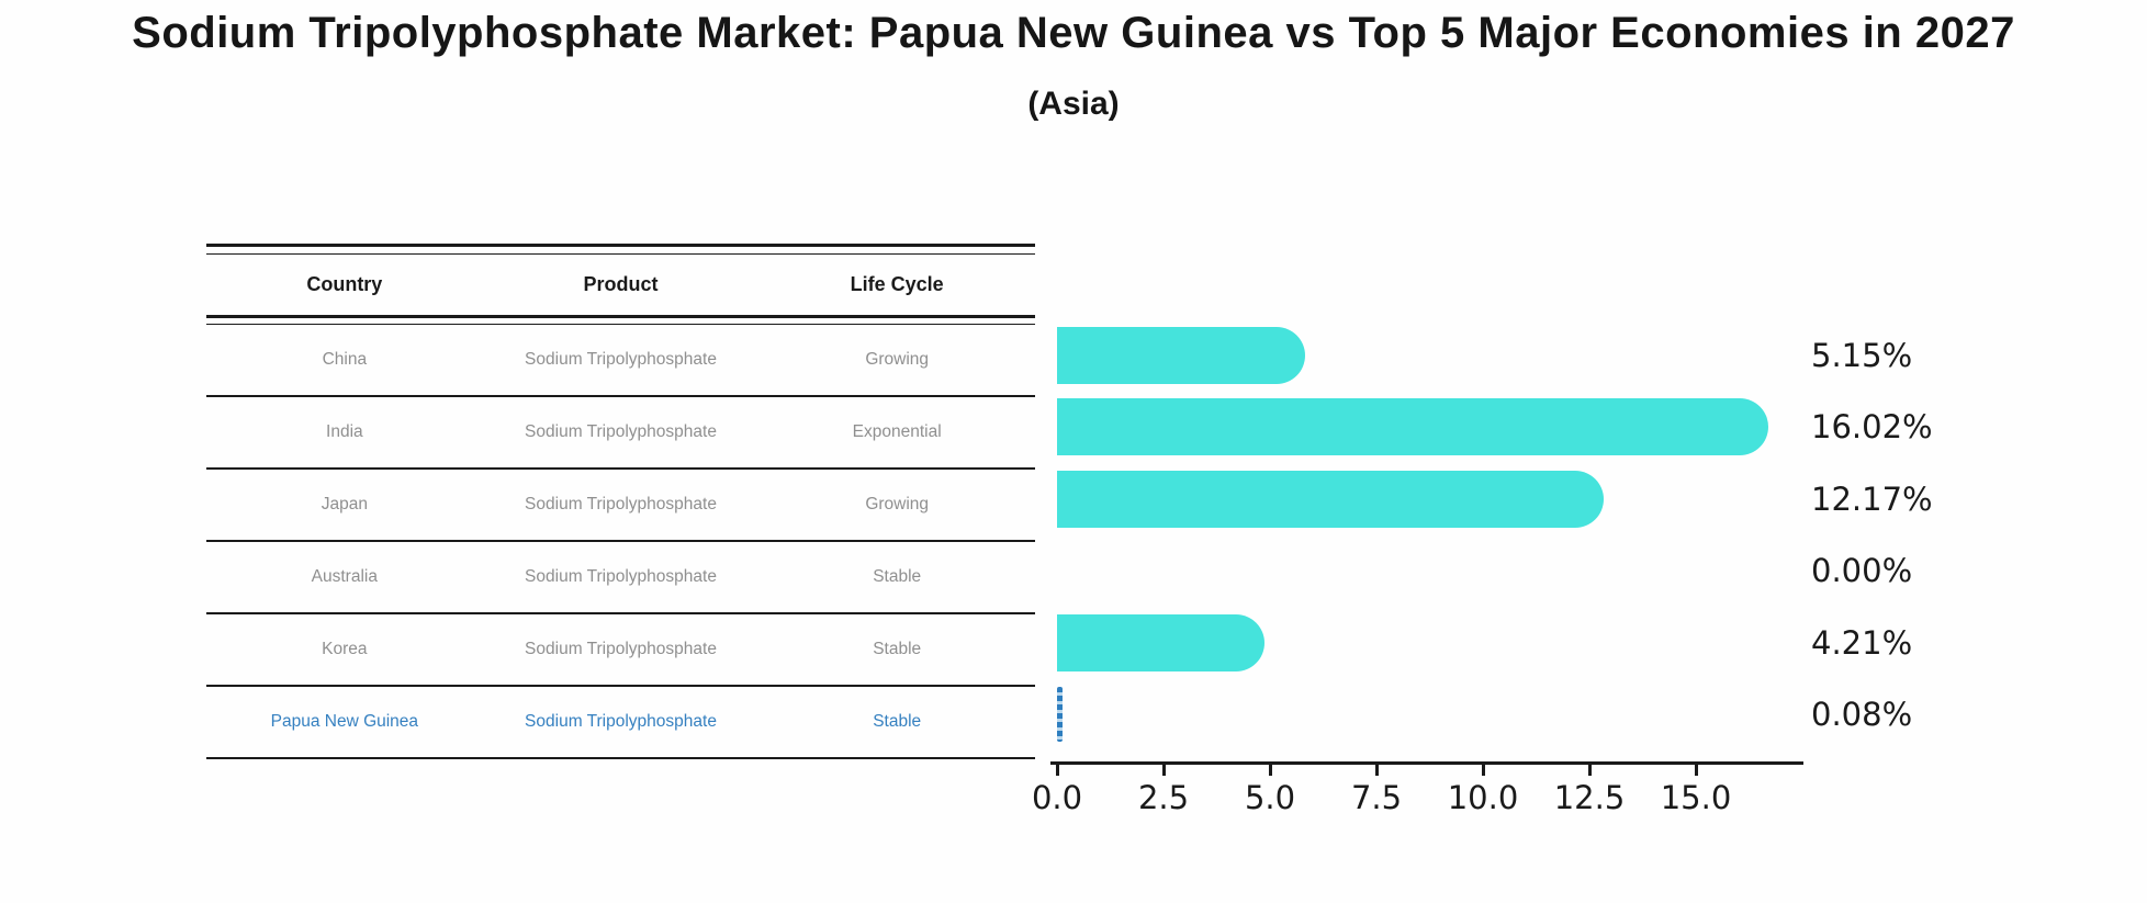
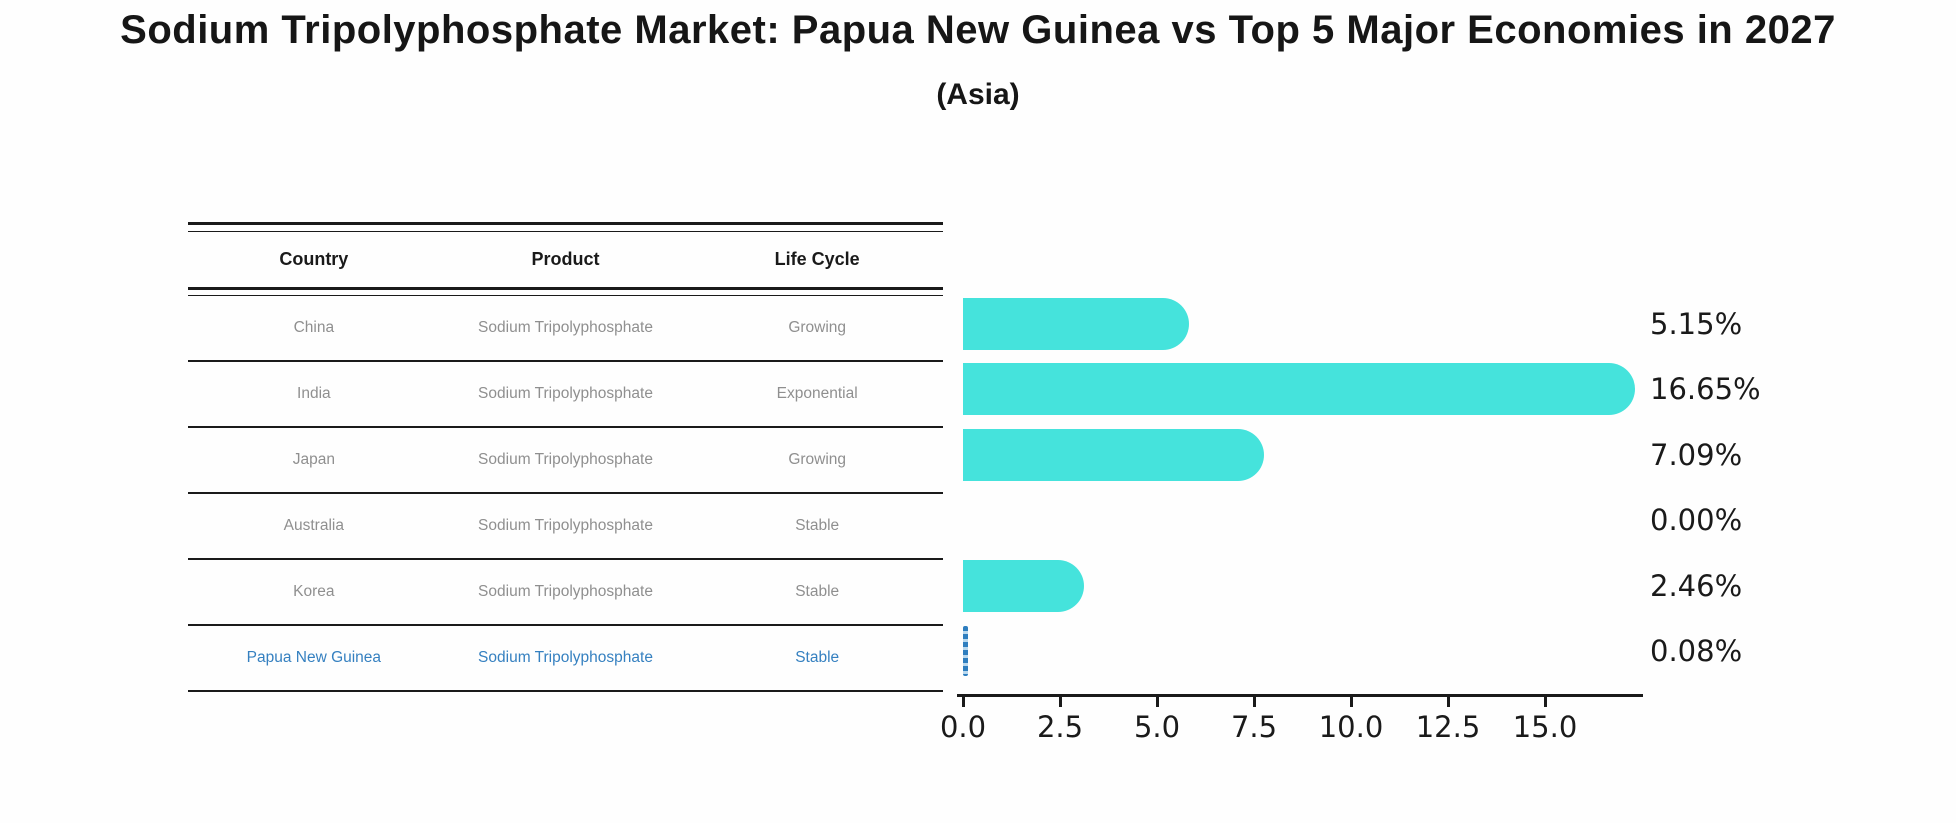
India: 16.02% -> 16.65%
Japan: 12.17% -> 7.09%
Korea: 4.21% -> 2.46%
